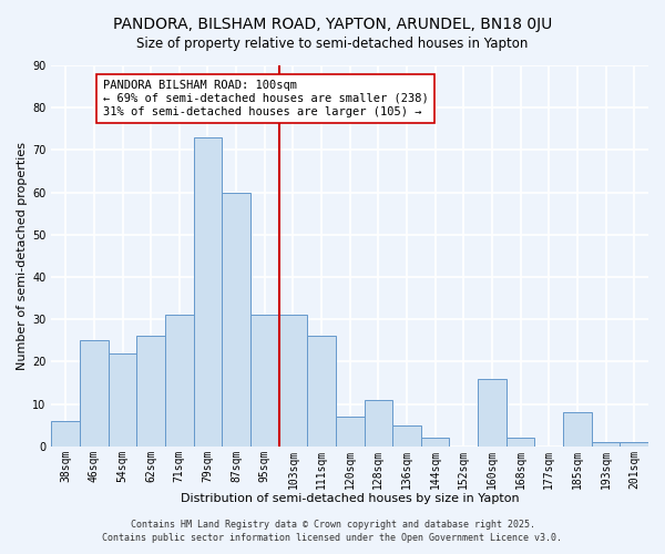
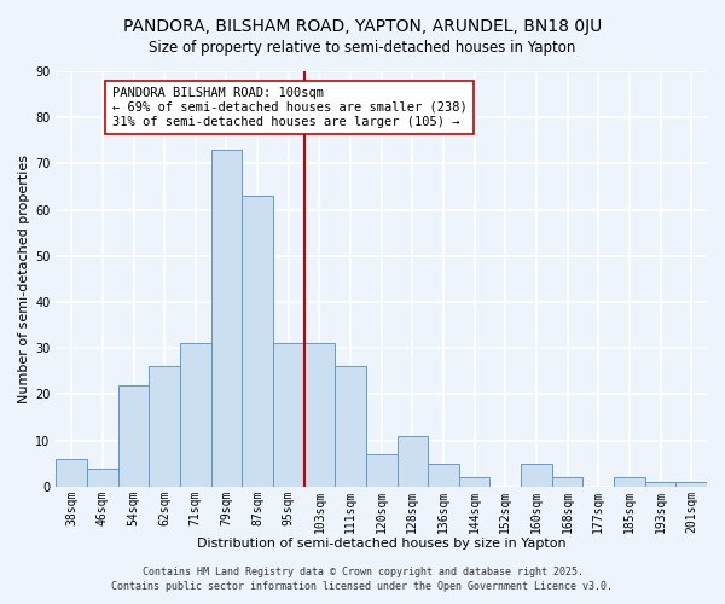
46sqm: 25 -> 4
87sqm: 60 -> 63
160sqm: 16 -> 5
185sqm: 8 -> 2
